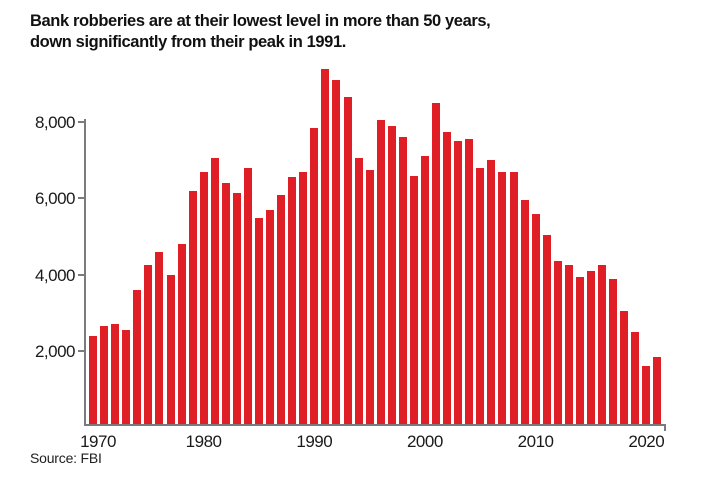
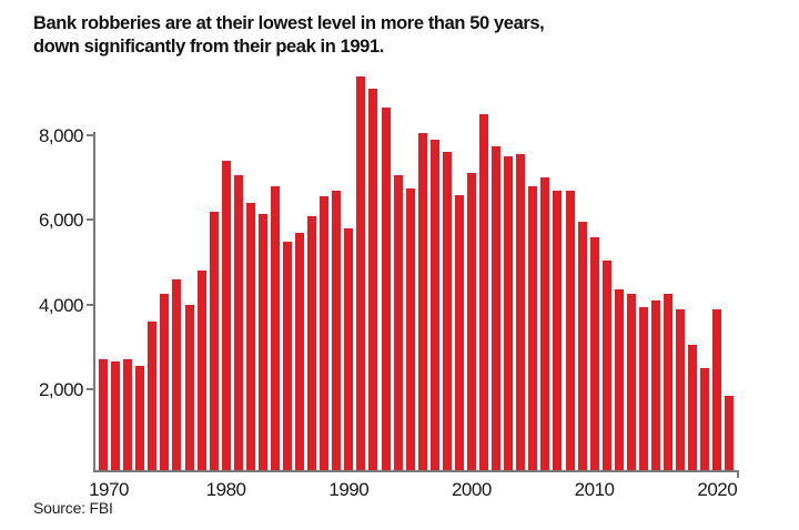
1970: 2400 -> 2700
1980: 6700 -> 7400
1990: 7800 -> 5800
2020: 1600 -> 3900
